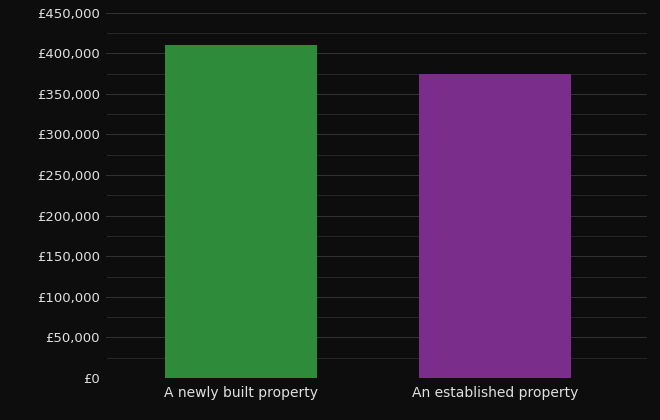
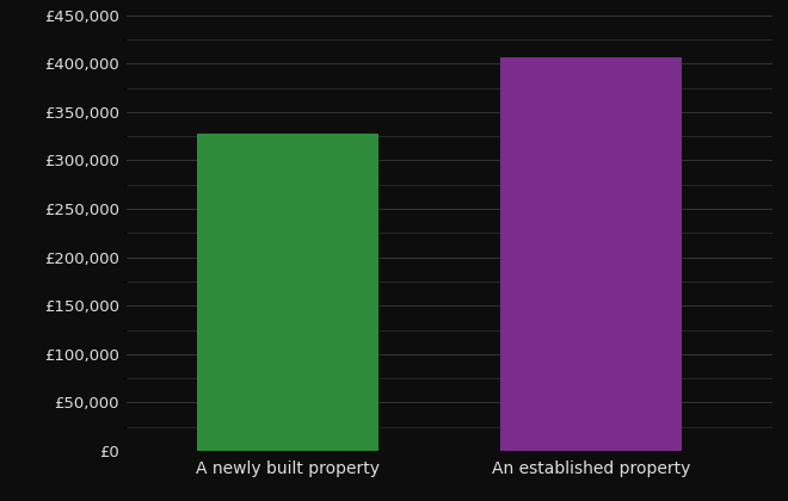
A newly built property: £410,000 -> £328,000
An established property: £375,000 -> £406,000
